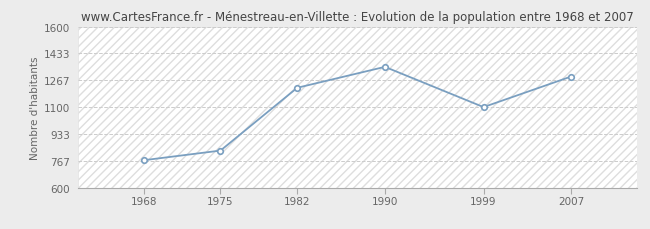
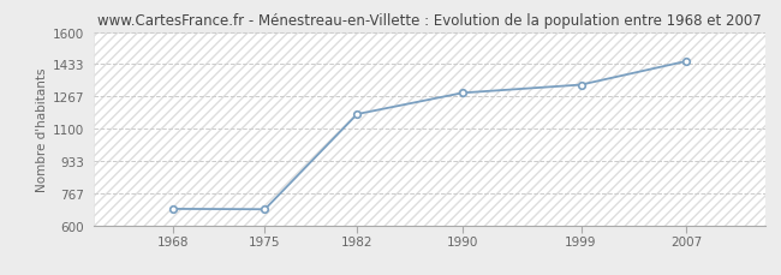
1968: 770 -> 680
1975: 830 -> 680
1982: 1220 -> 1180
1990: 1350 -> 1280
1999: 1100 -> 1330
2007: 1290 -> 1450
